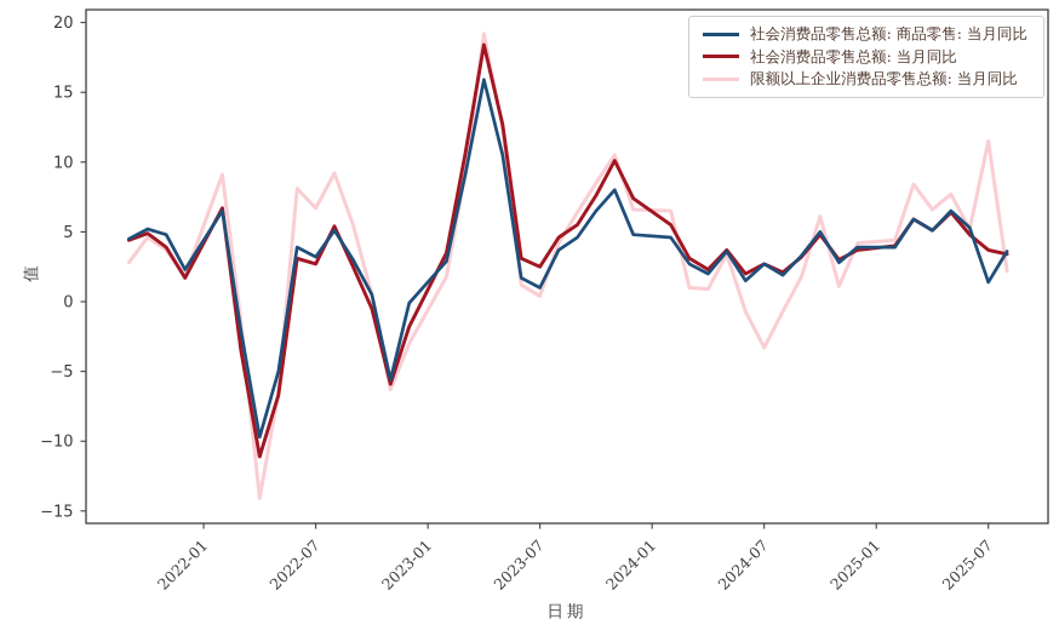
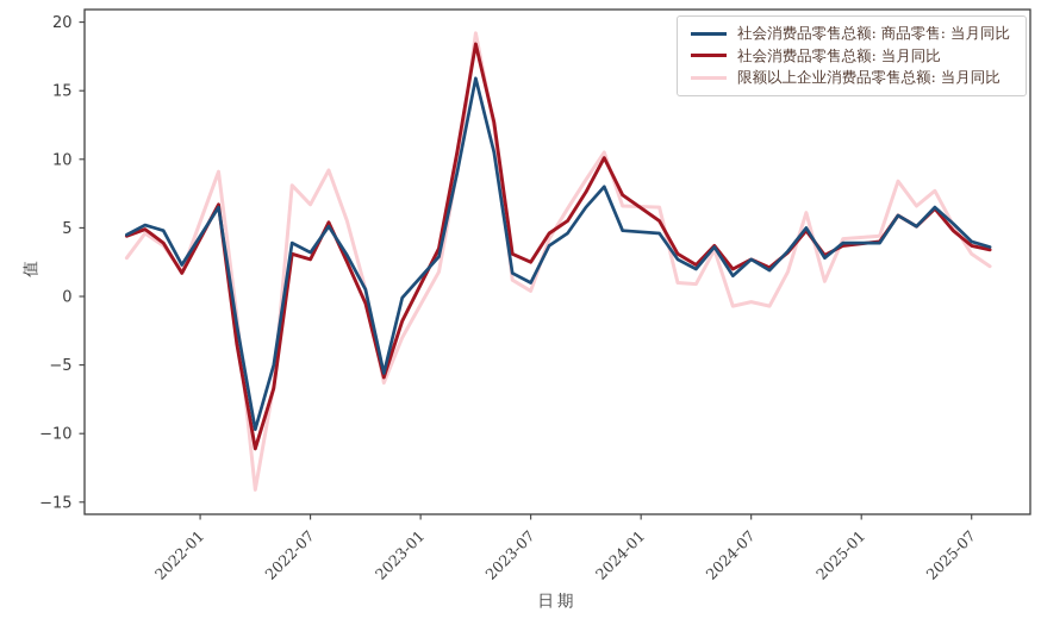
限额以上企业消费品零售总额: 当月同比/2024-07: -3.3 -> -0.4
社会消费品零售总额: 商品零售: 当月同比/2025-07: 1.4 -> 4.0
限额以上企业消费品零售总额: 当月同比/2025-07: 11.5 -> 3.1
